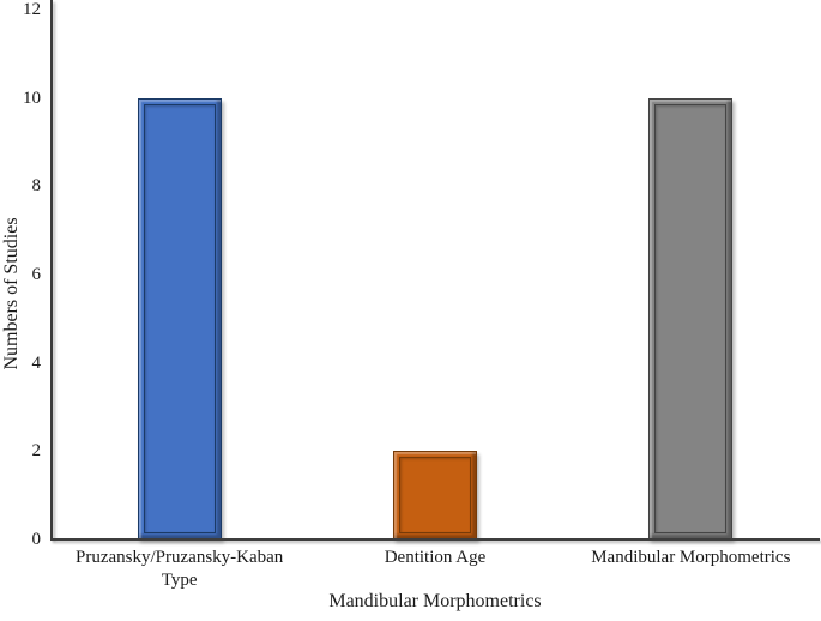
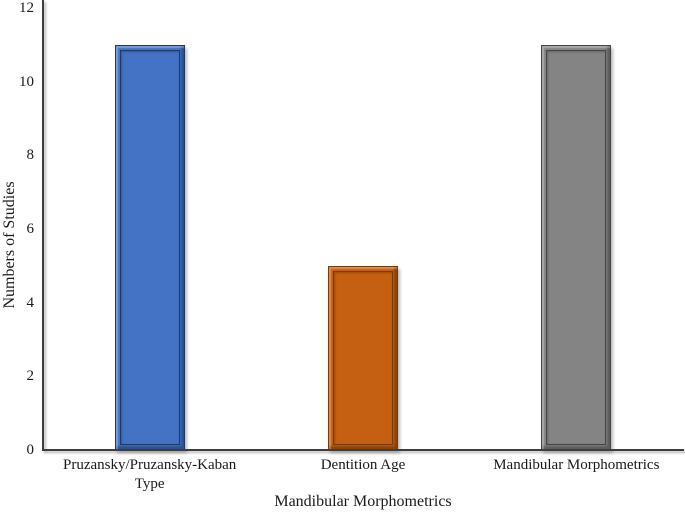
Pruzansky/Pruzansky-Kaban Type: 10 -> 11
Dentition Age: 2 -> 5
Mandibular Morphometrics: 10 -> 11
